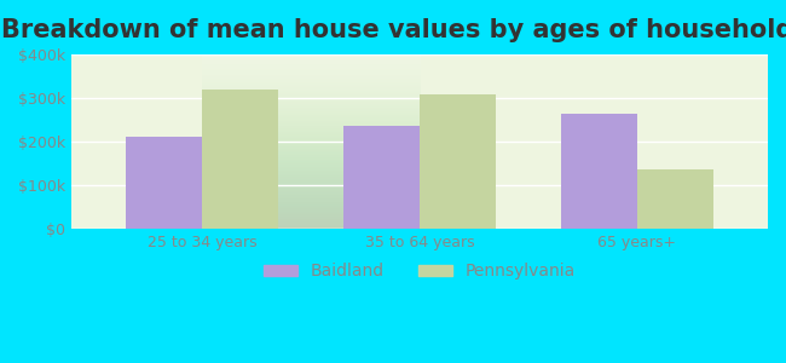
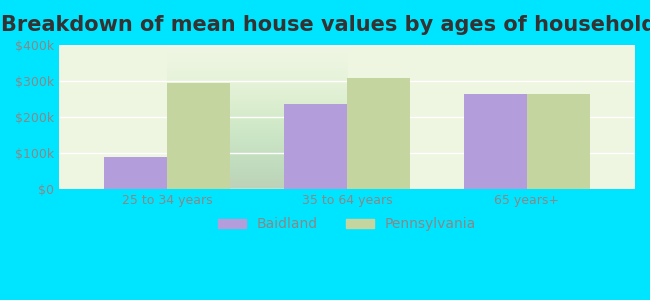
Baidland/25 to 34 years: $210k -> $90k
Pennsylvania/25 to 34 years: $320k -> $295k
Pennsylvania/65 years+: $135k -> $263k
